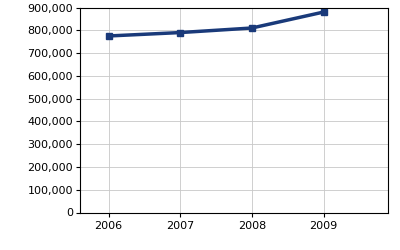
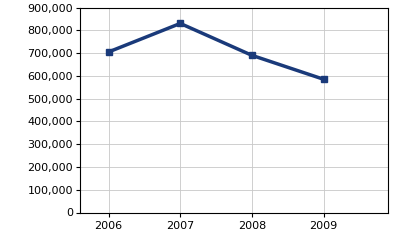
2006: 775,000 -> 705,000
2007: 790,000 -> 830,000
2008: 810,000 -> 690,000
2009: 880,000 -> 585,000
